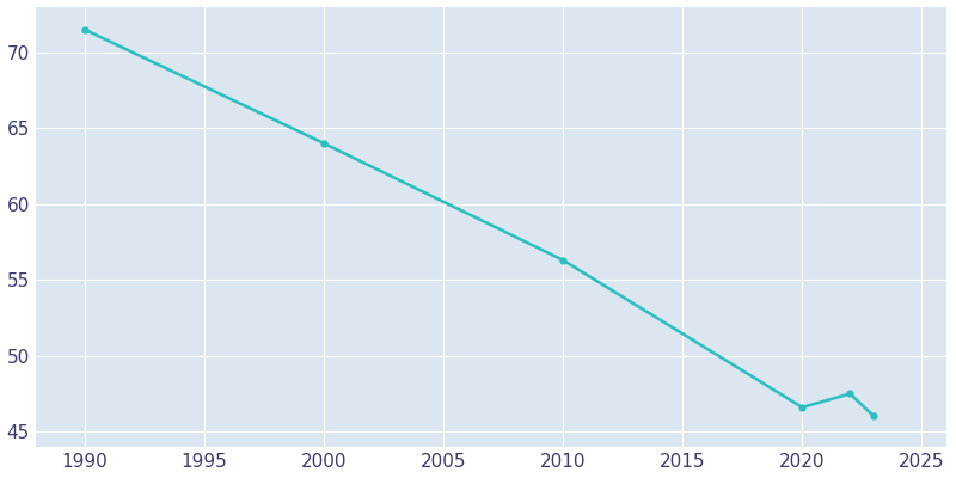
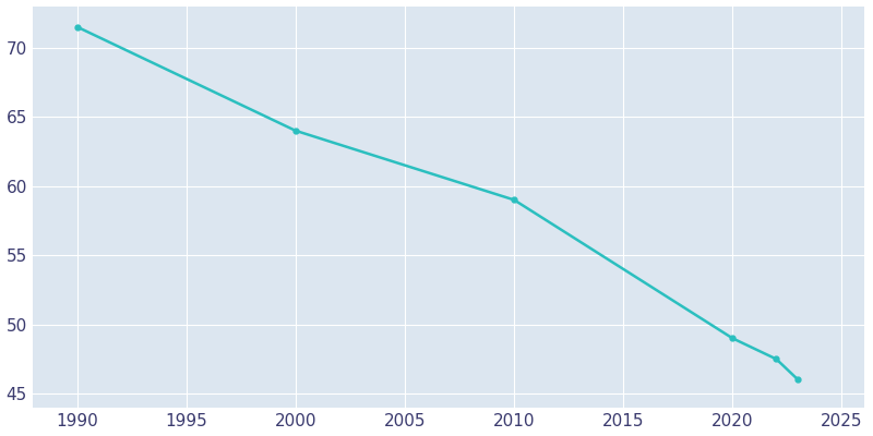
2010: 56.3 -> 59.0
2020: 46.6 -> 49.0
